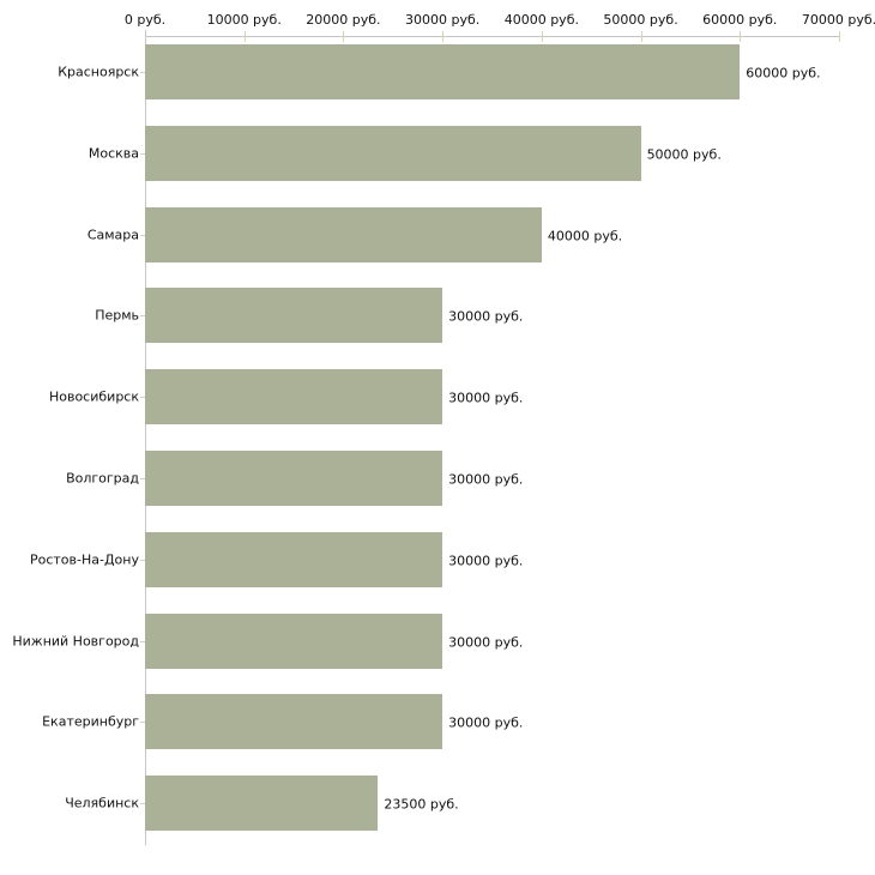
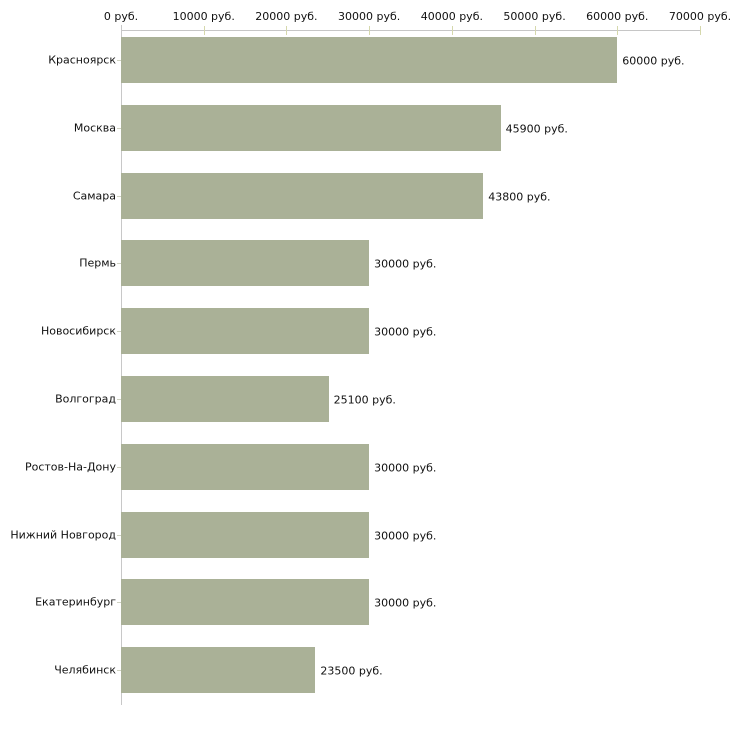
Москва: 50000 -> 45900
Самара: 40000 -> 43800
Волгоград: 30000 -> 25100
